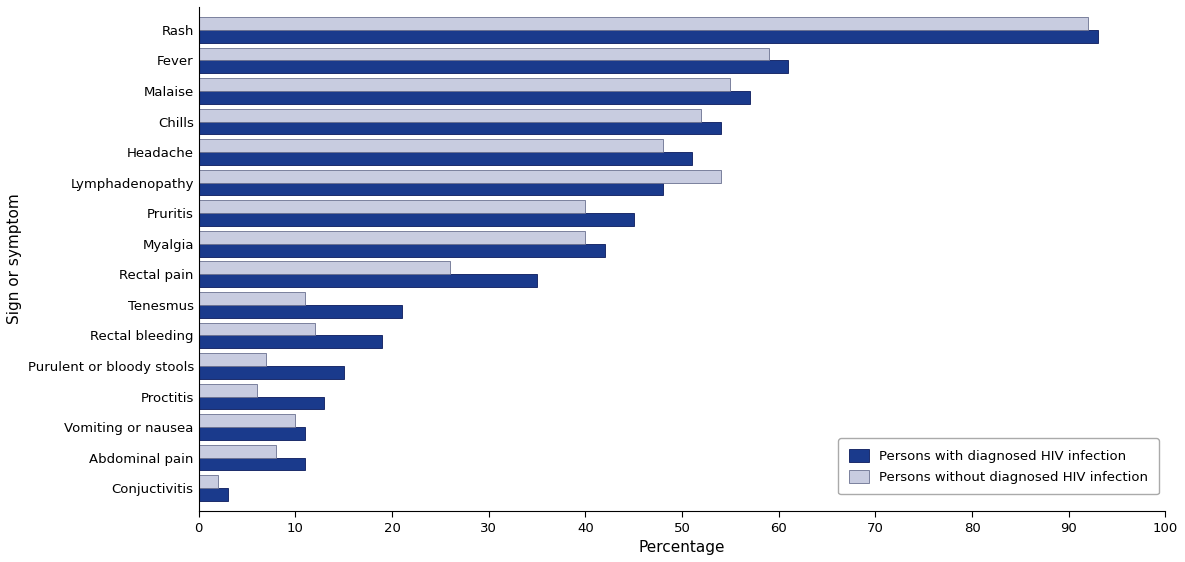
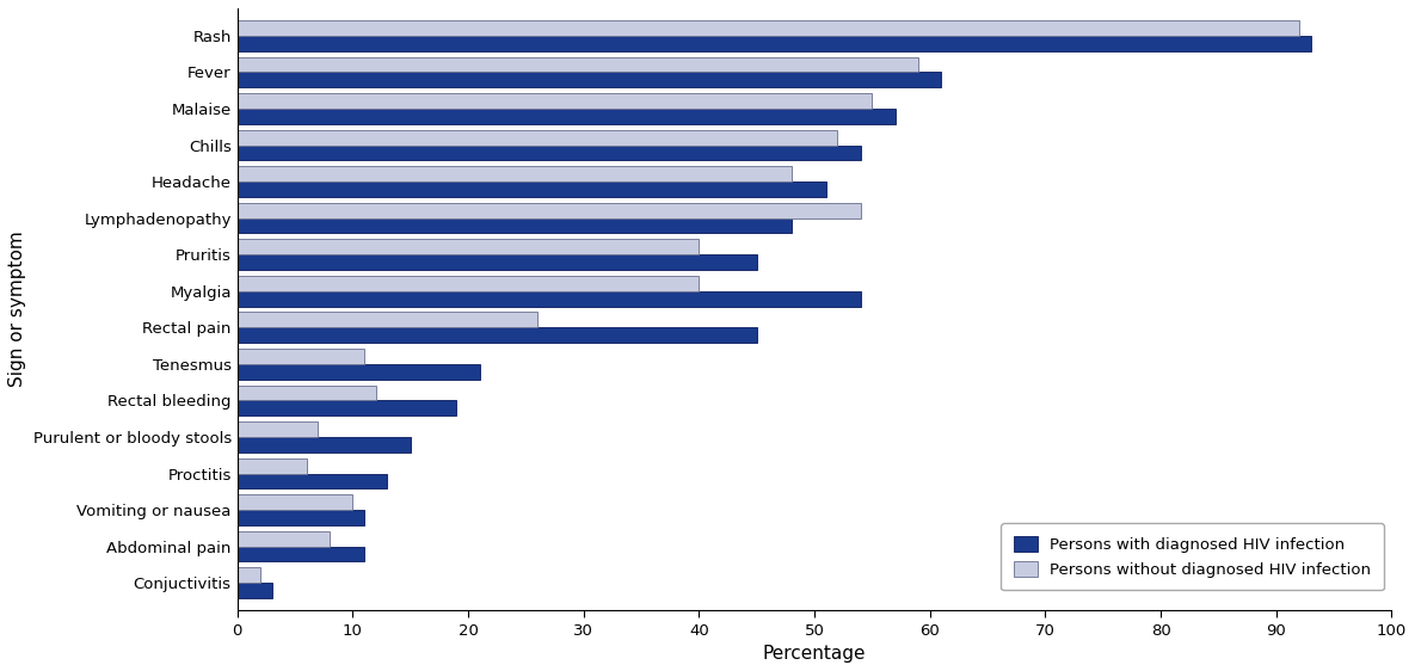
Persons with diagnosed HIV infection/Myalgia: 42 -> 54
Persons with diagnosed HIV infection/Rectal pain: 35 -> 45
